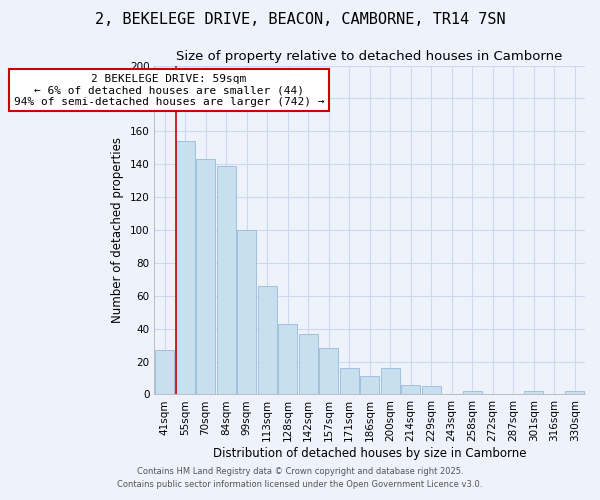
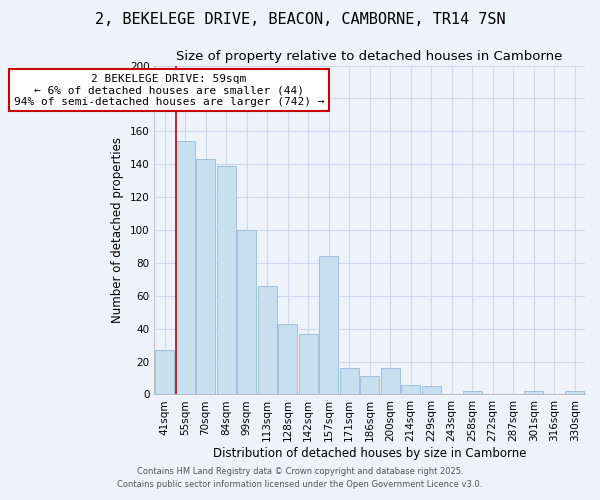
157sqm: 28 -> 84
